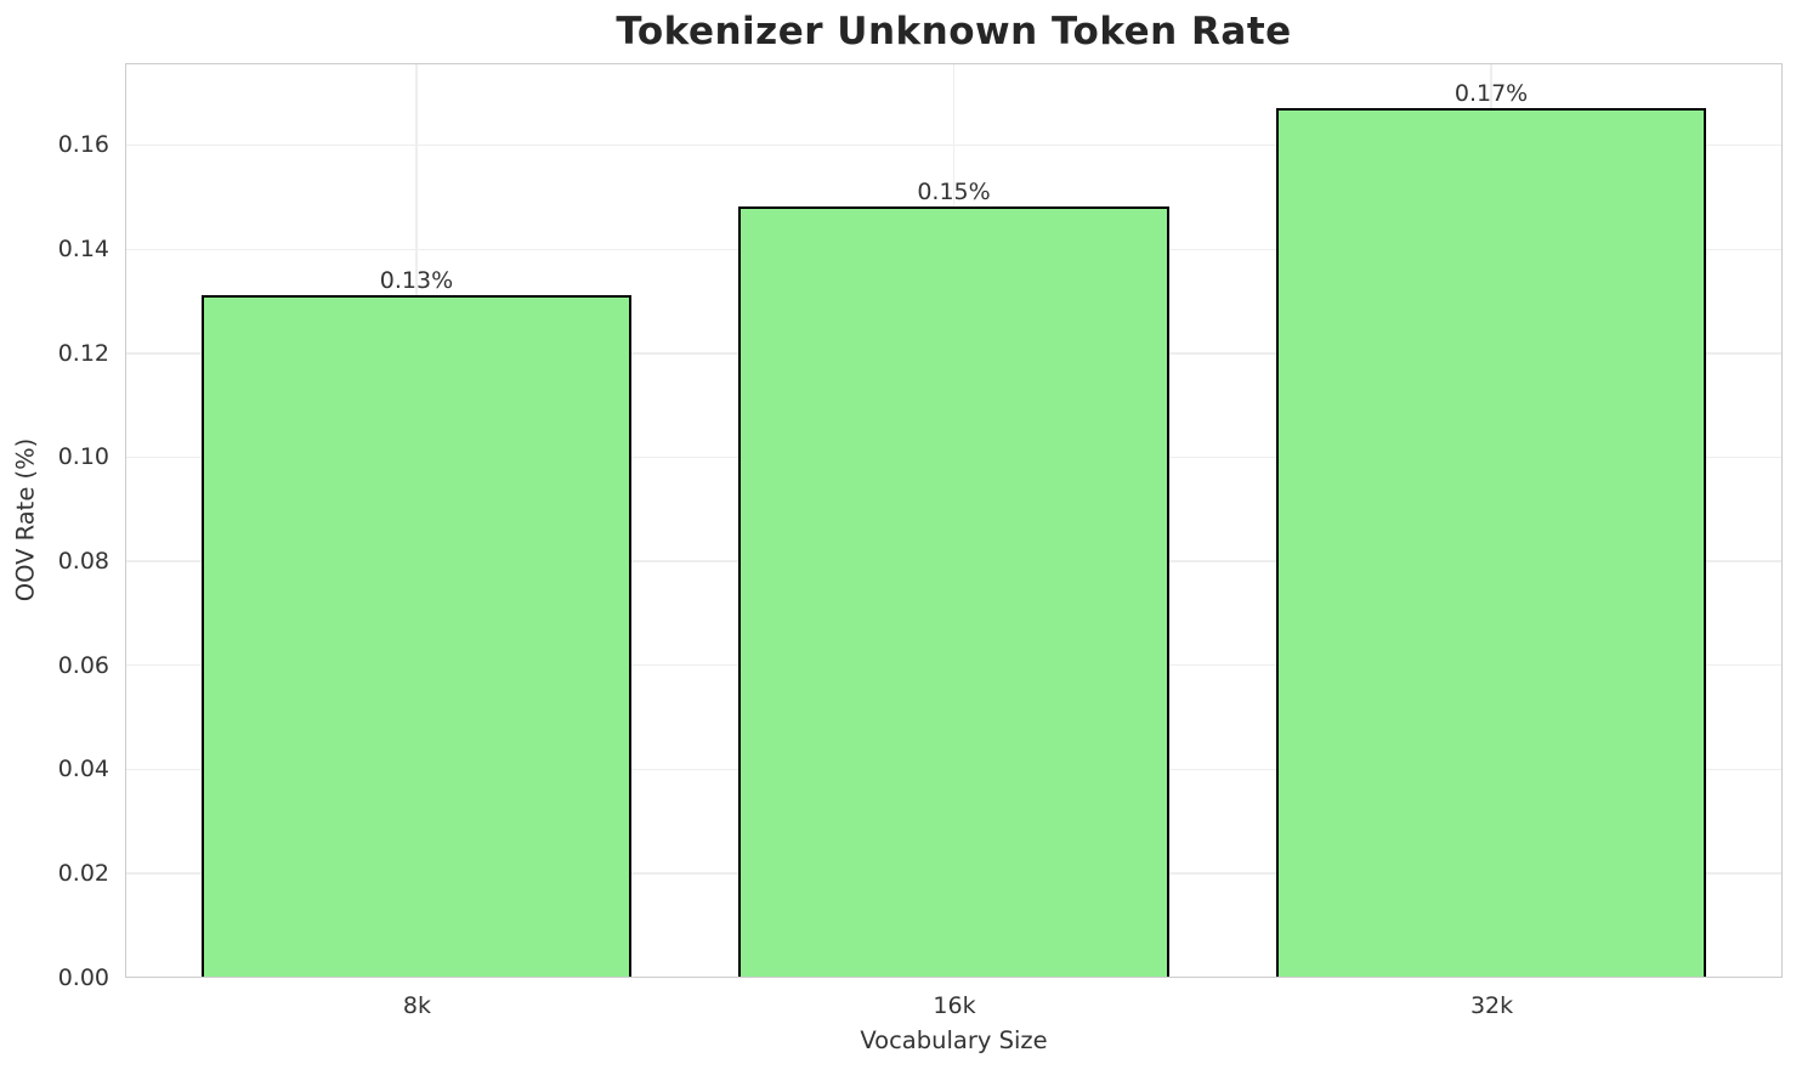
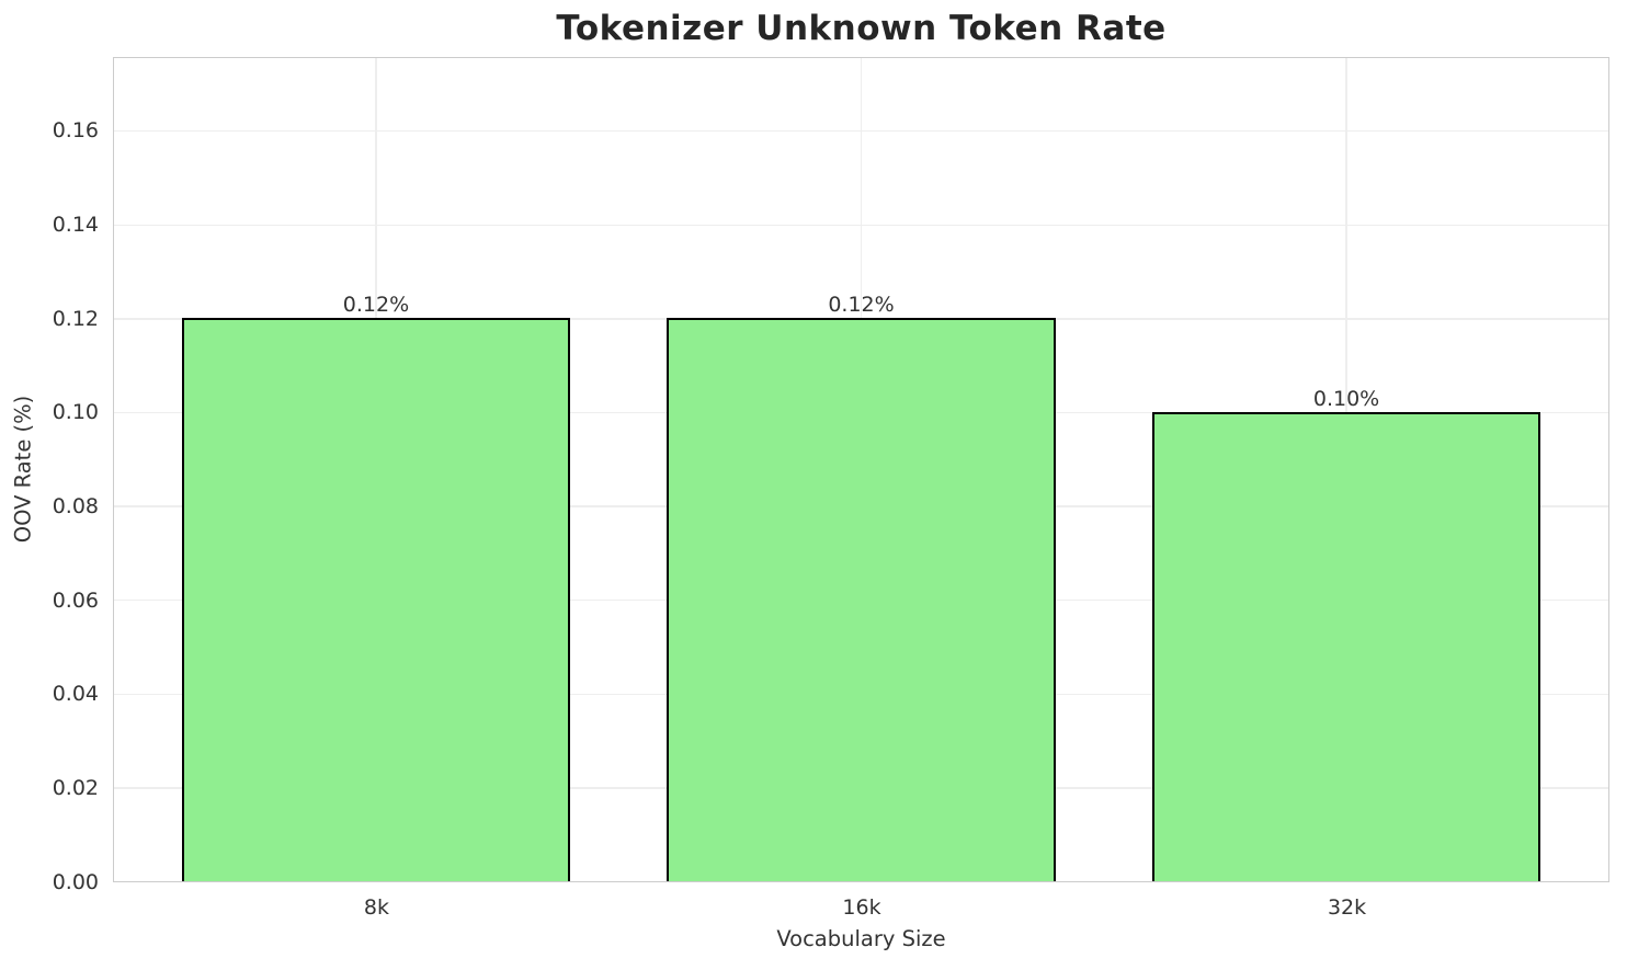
8k: 0.13% -> 0.12%
16k: 0.15% -> 0.12%
32k: 0.17% -> 0.10%
